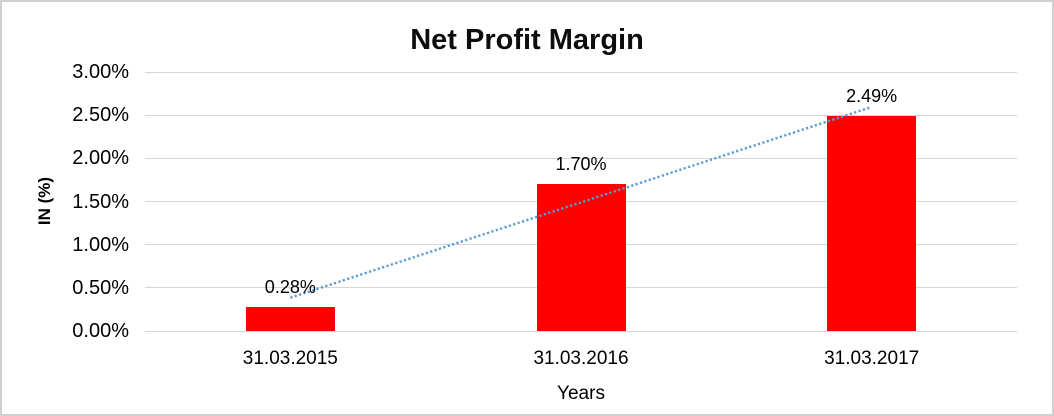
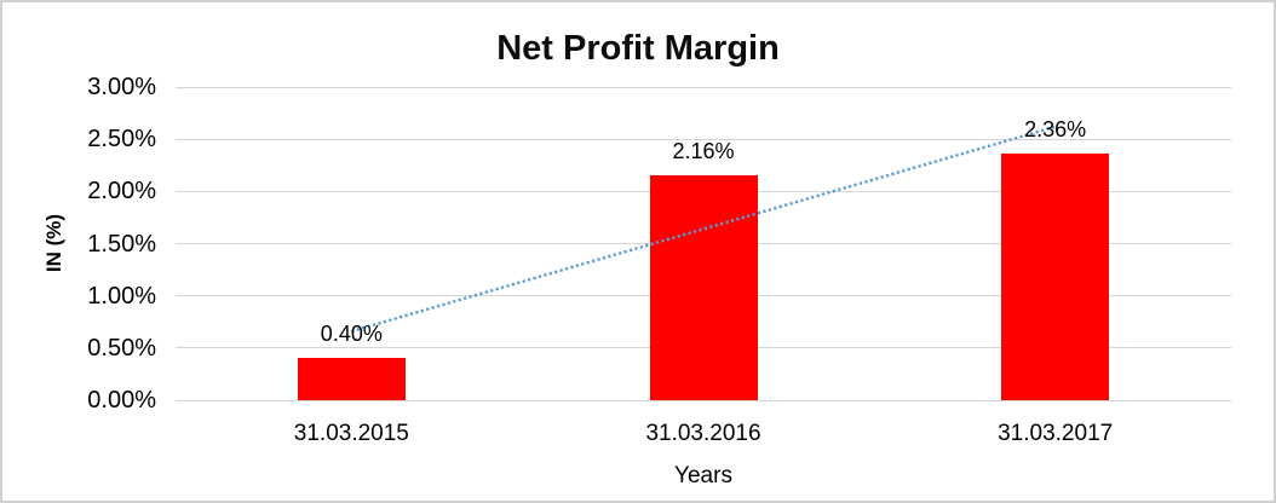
31.03.2015: 0.28% -> 0.40%
31.03.2016: 1.70% -> 2.16%
31.03.2017: 2.49% -> 2.36%
